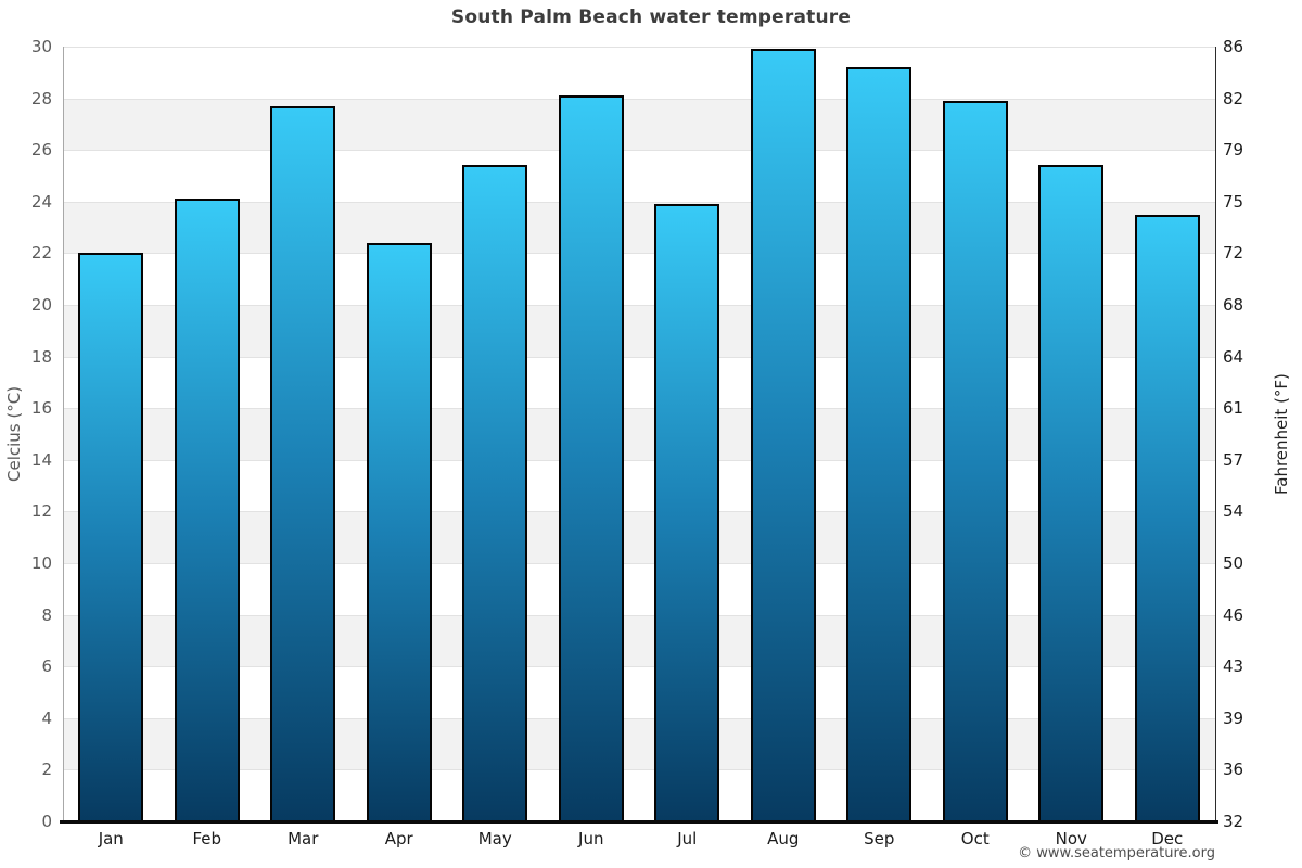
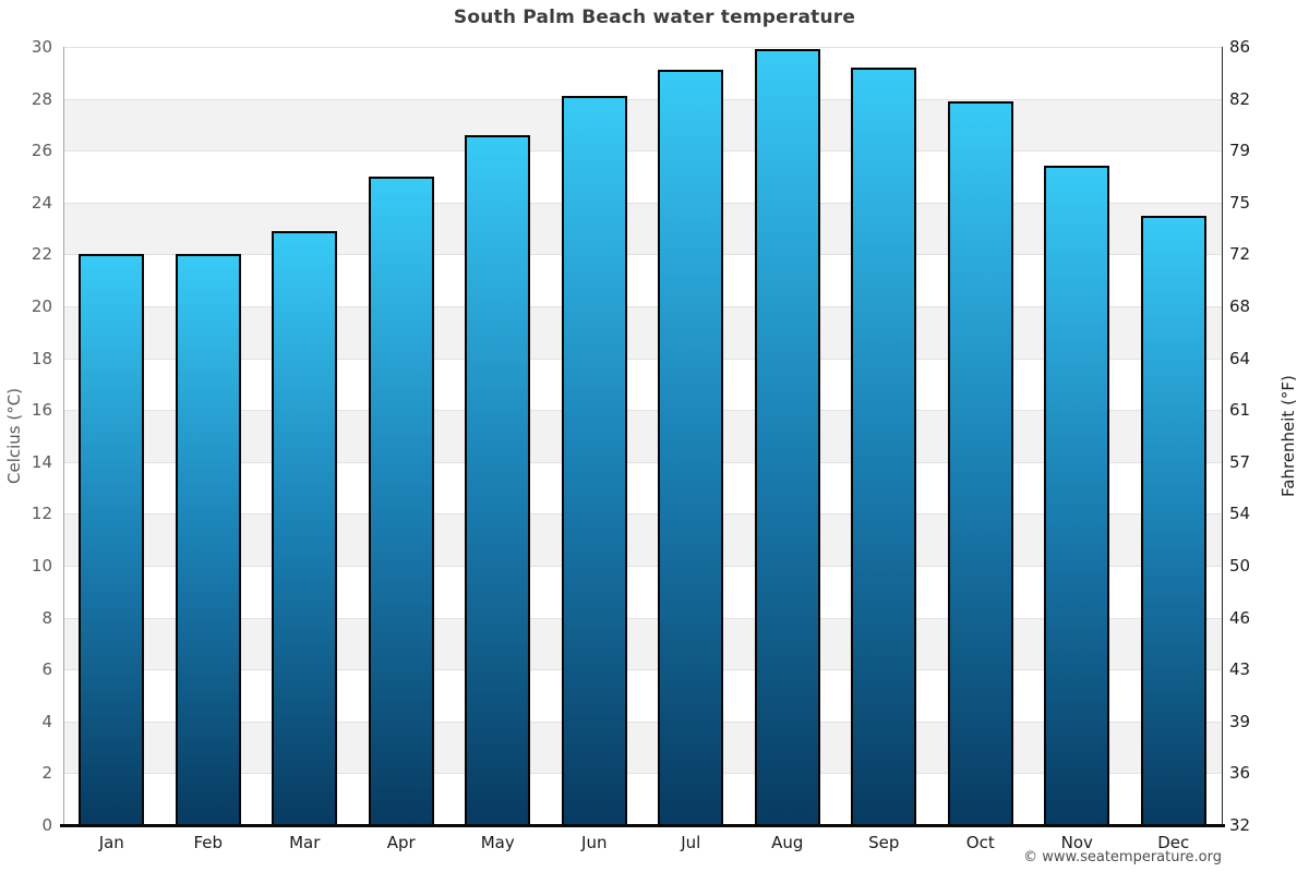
Feb: 24.1 -> 22.0
Mar: 27.7 -> 22.9
Apr: 22.4 -> 25.0
May: 25.4 -> 26.6
Jul: 23.9 -> 29.1
